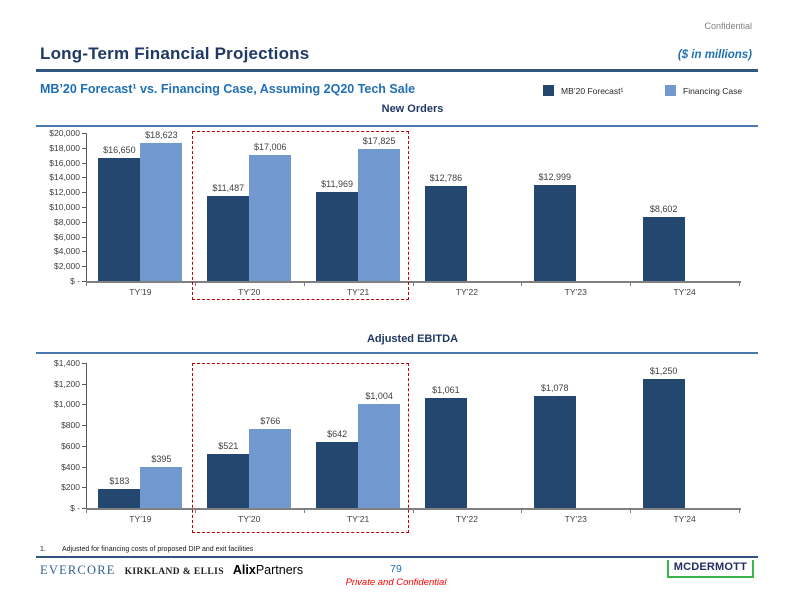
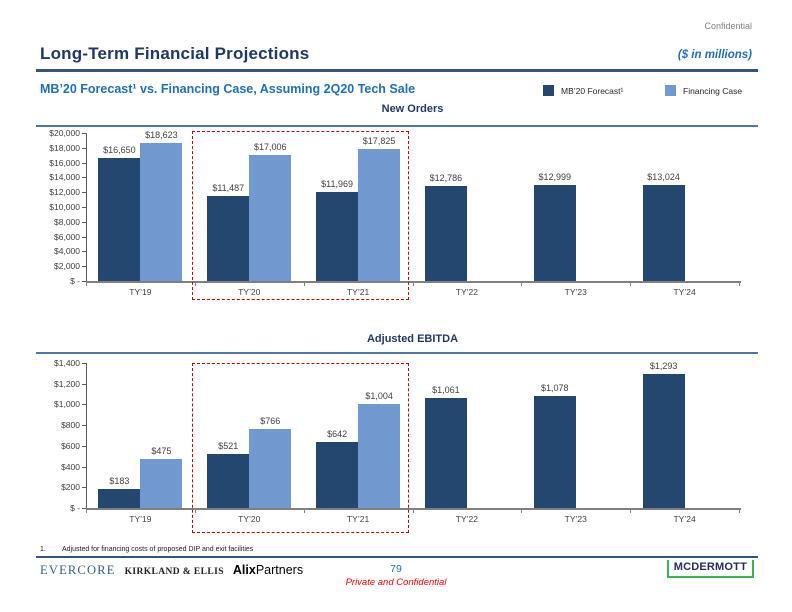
New Orders/MB’20 Forecast¹/TY’24: $8,602 -> $13,024
Adjusted EBITDA/Financing Case/TY’19: $395 -> $475
Adjusted EBITDA/MB’20 Forecast¹/TY’24: $1,250 -> $1,293
